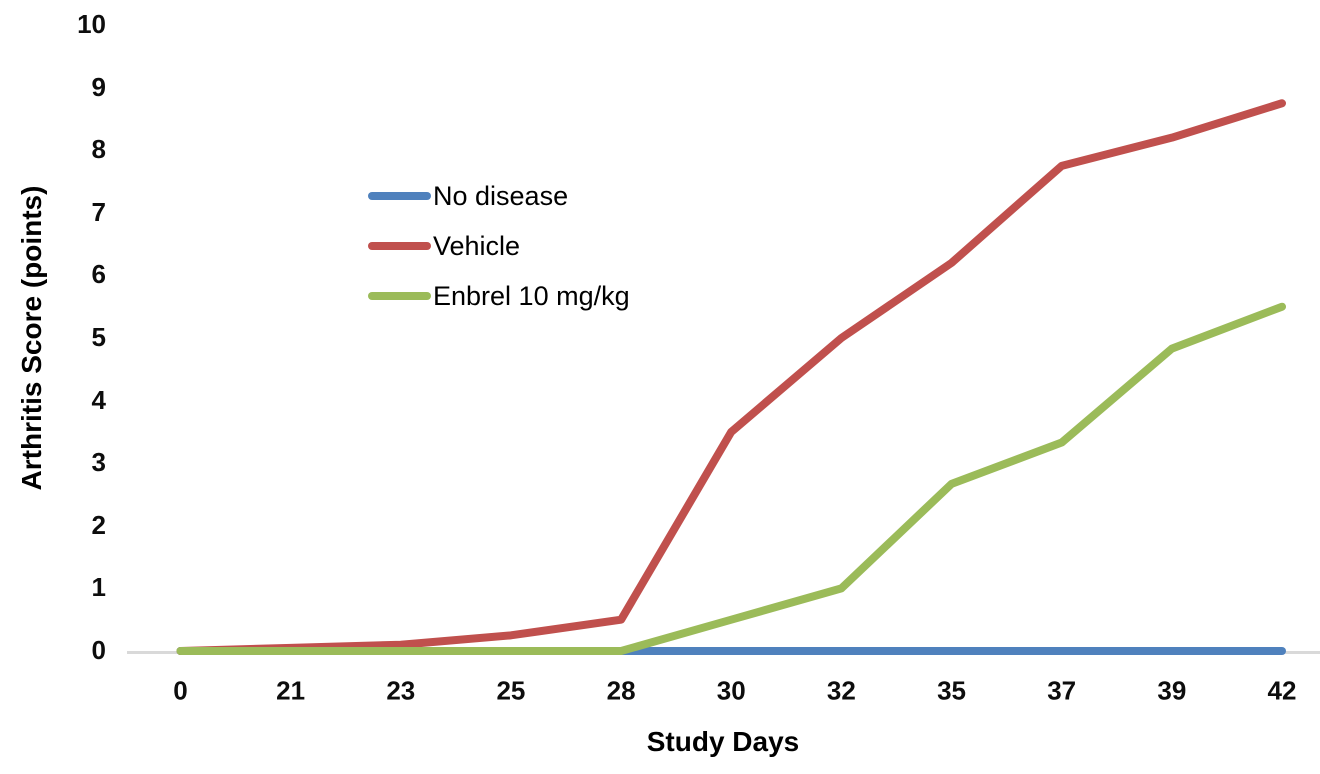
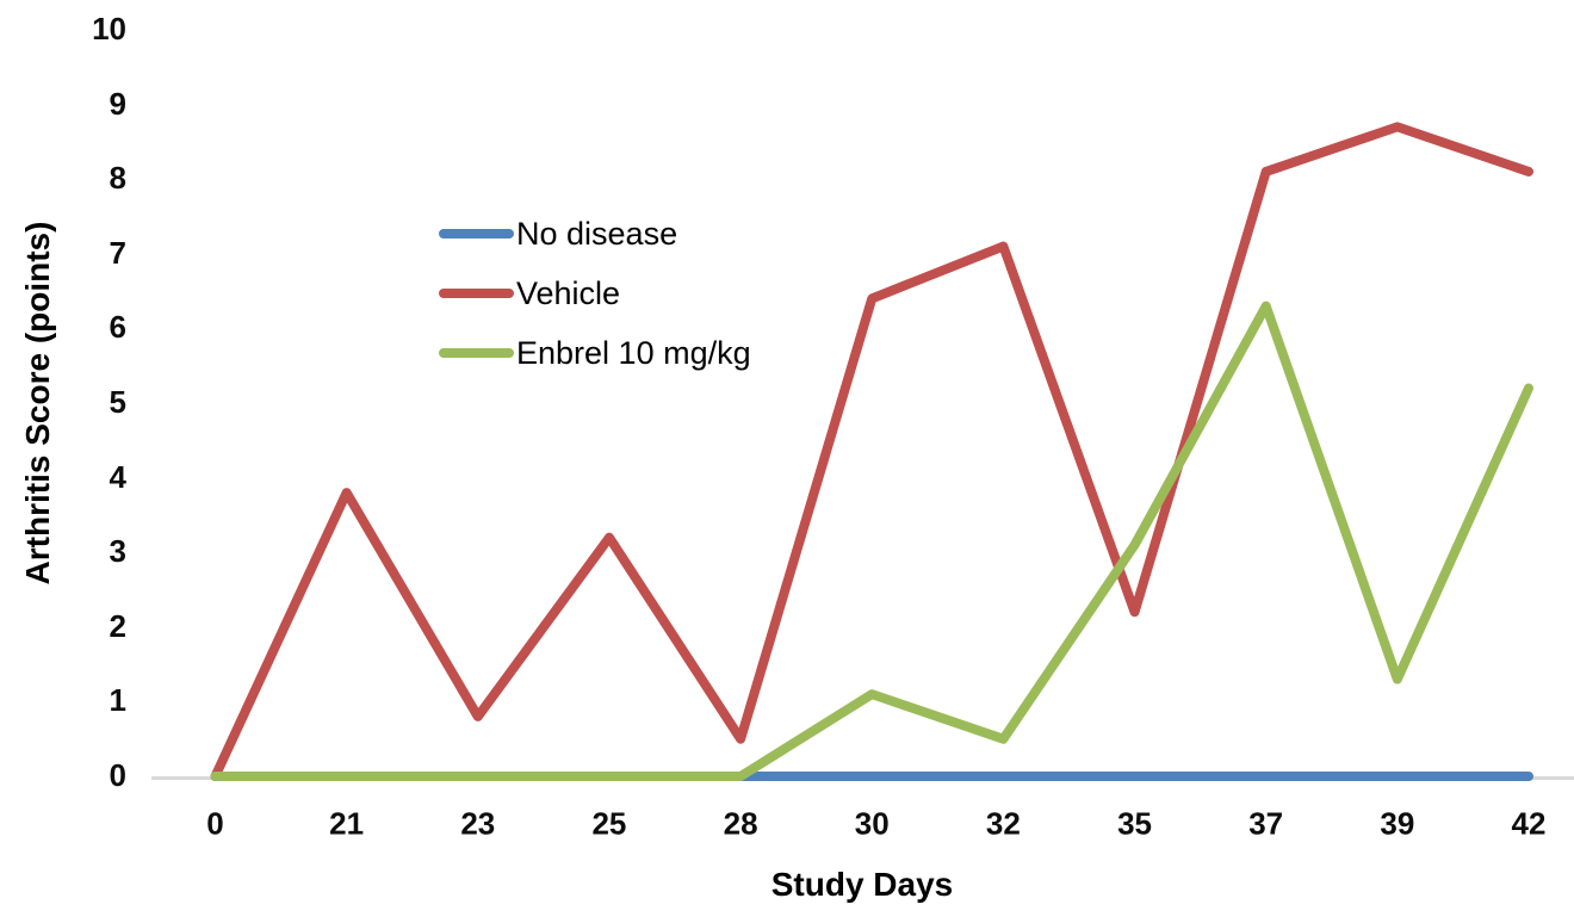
Vehicle/21: 0.1 -> 3.8
Vehicle/23: 0.1 -> 0.8
Vehicle/25: 0.2 -> 3.2
Vehicle/30: 3.5 -> 6.4
Enbrel 10 mg/kg/30: 0.5 -> 1.1
Vehicle/32: 5.0 -> 7.1
Enbrel 10 mg/kg/32: 1.0 -> 0.5
Vehicle/35: 6.2 -> 2.2
Enbrel 10 mg/kg/35: 2.7 -> 3.1
Vehicle/37: 7.8 -> 8.1
Enbrel 10 mg/kg/37: 3.3 -> 6.3
Vehicle/39: 8.2 -> 8.7
Enbrel 10 mg/kg/39: 4.8 -> 1.3
Vehicle/42: 8.8 -> 8.1
Enbrel 10 mg/kg/42: 5.5 -> 5.2
